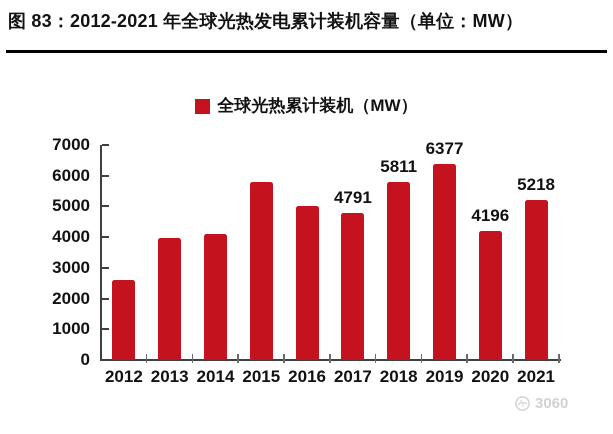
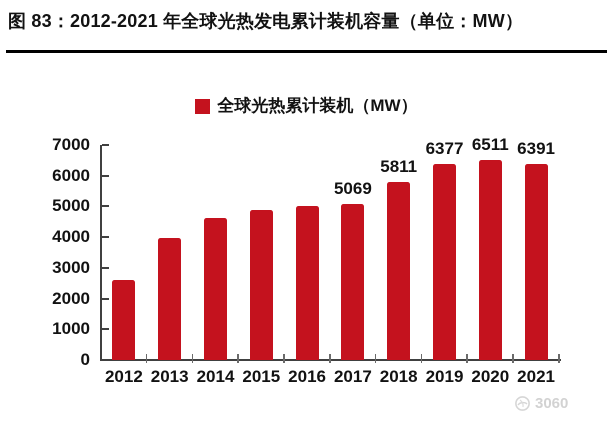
2014: 4100 -> 4600
2015: 5800 -> 4900
2017: 4791 -> 5069
2020: 4196 -> 6511
2021: 5218 -> 6391
